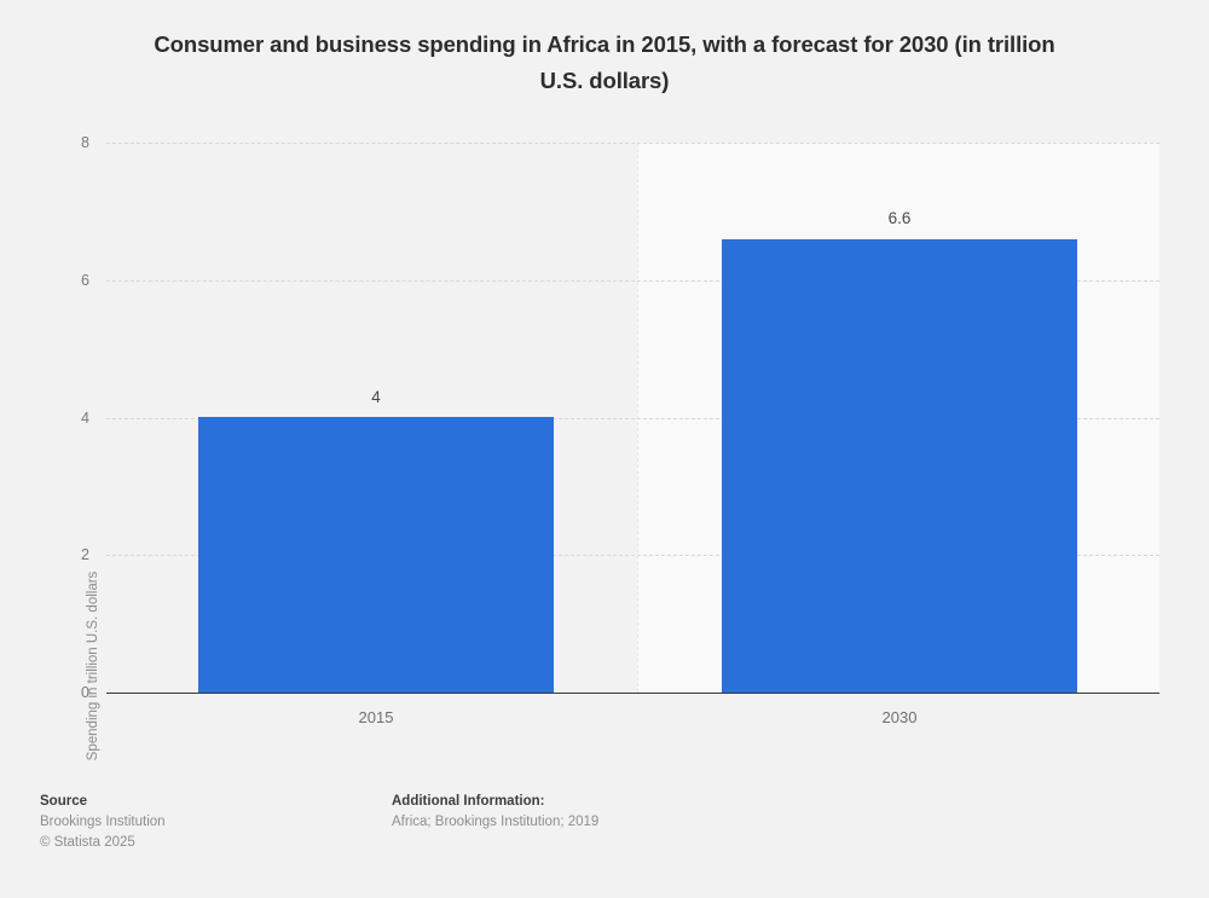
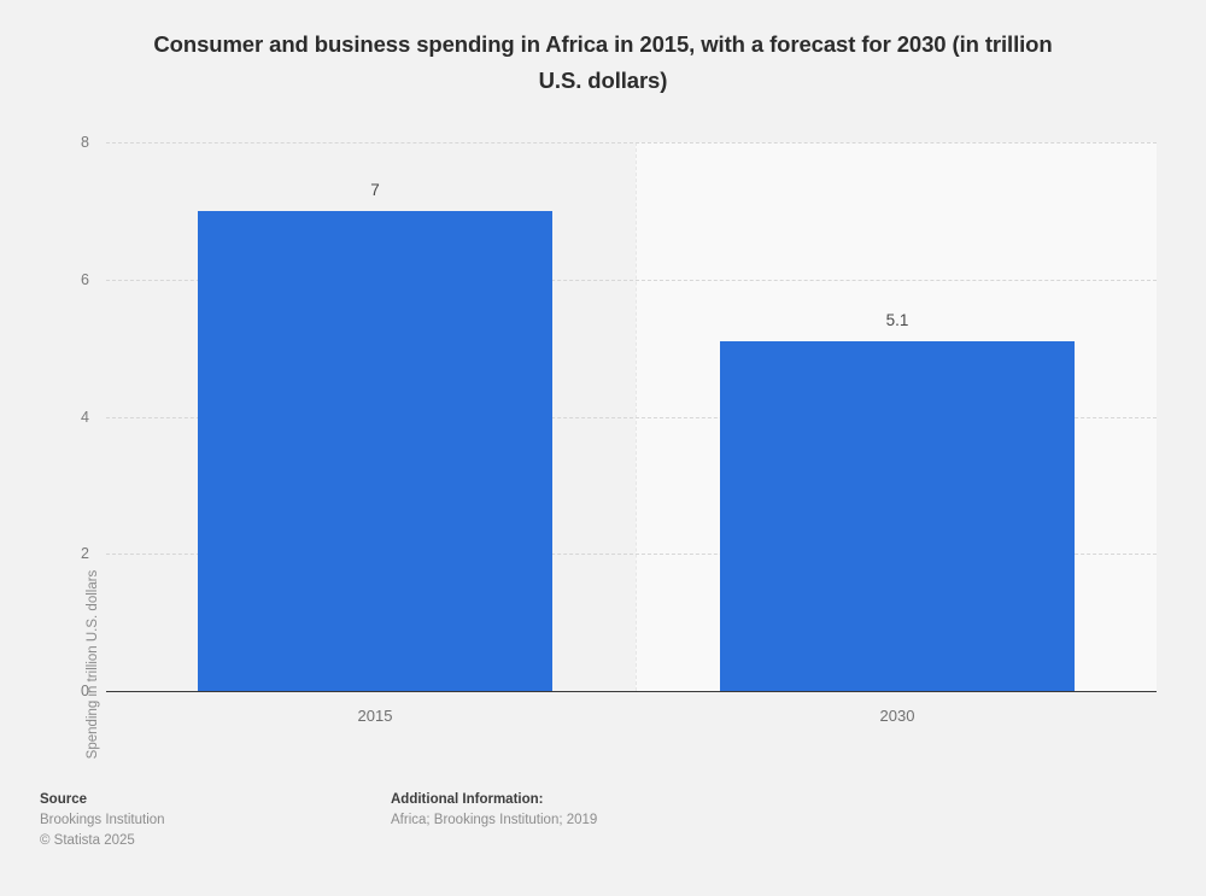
2015: 4 -> 7
2030: 6.6 -> 5.1
